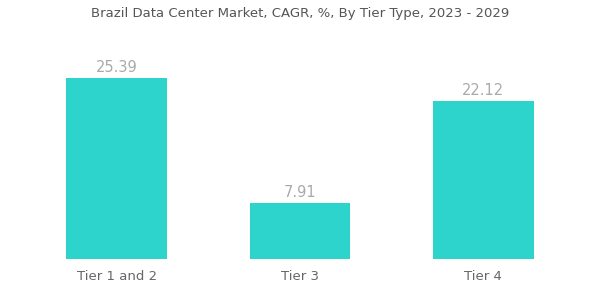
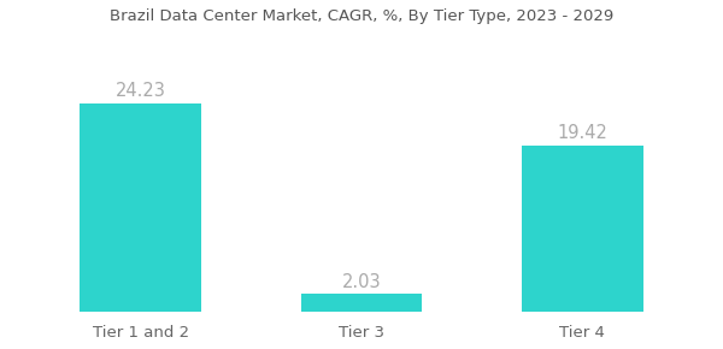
Tier 1 and 2: 25.39 -> 24.23
Tier 3: 7.91 -> 2.03
Tier 4: 22.12 -> 19.42
